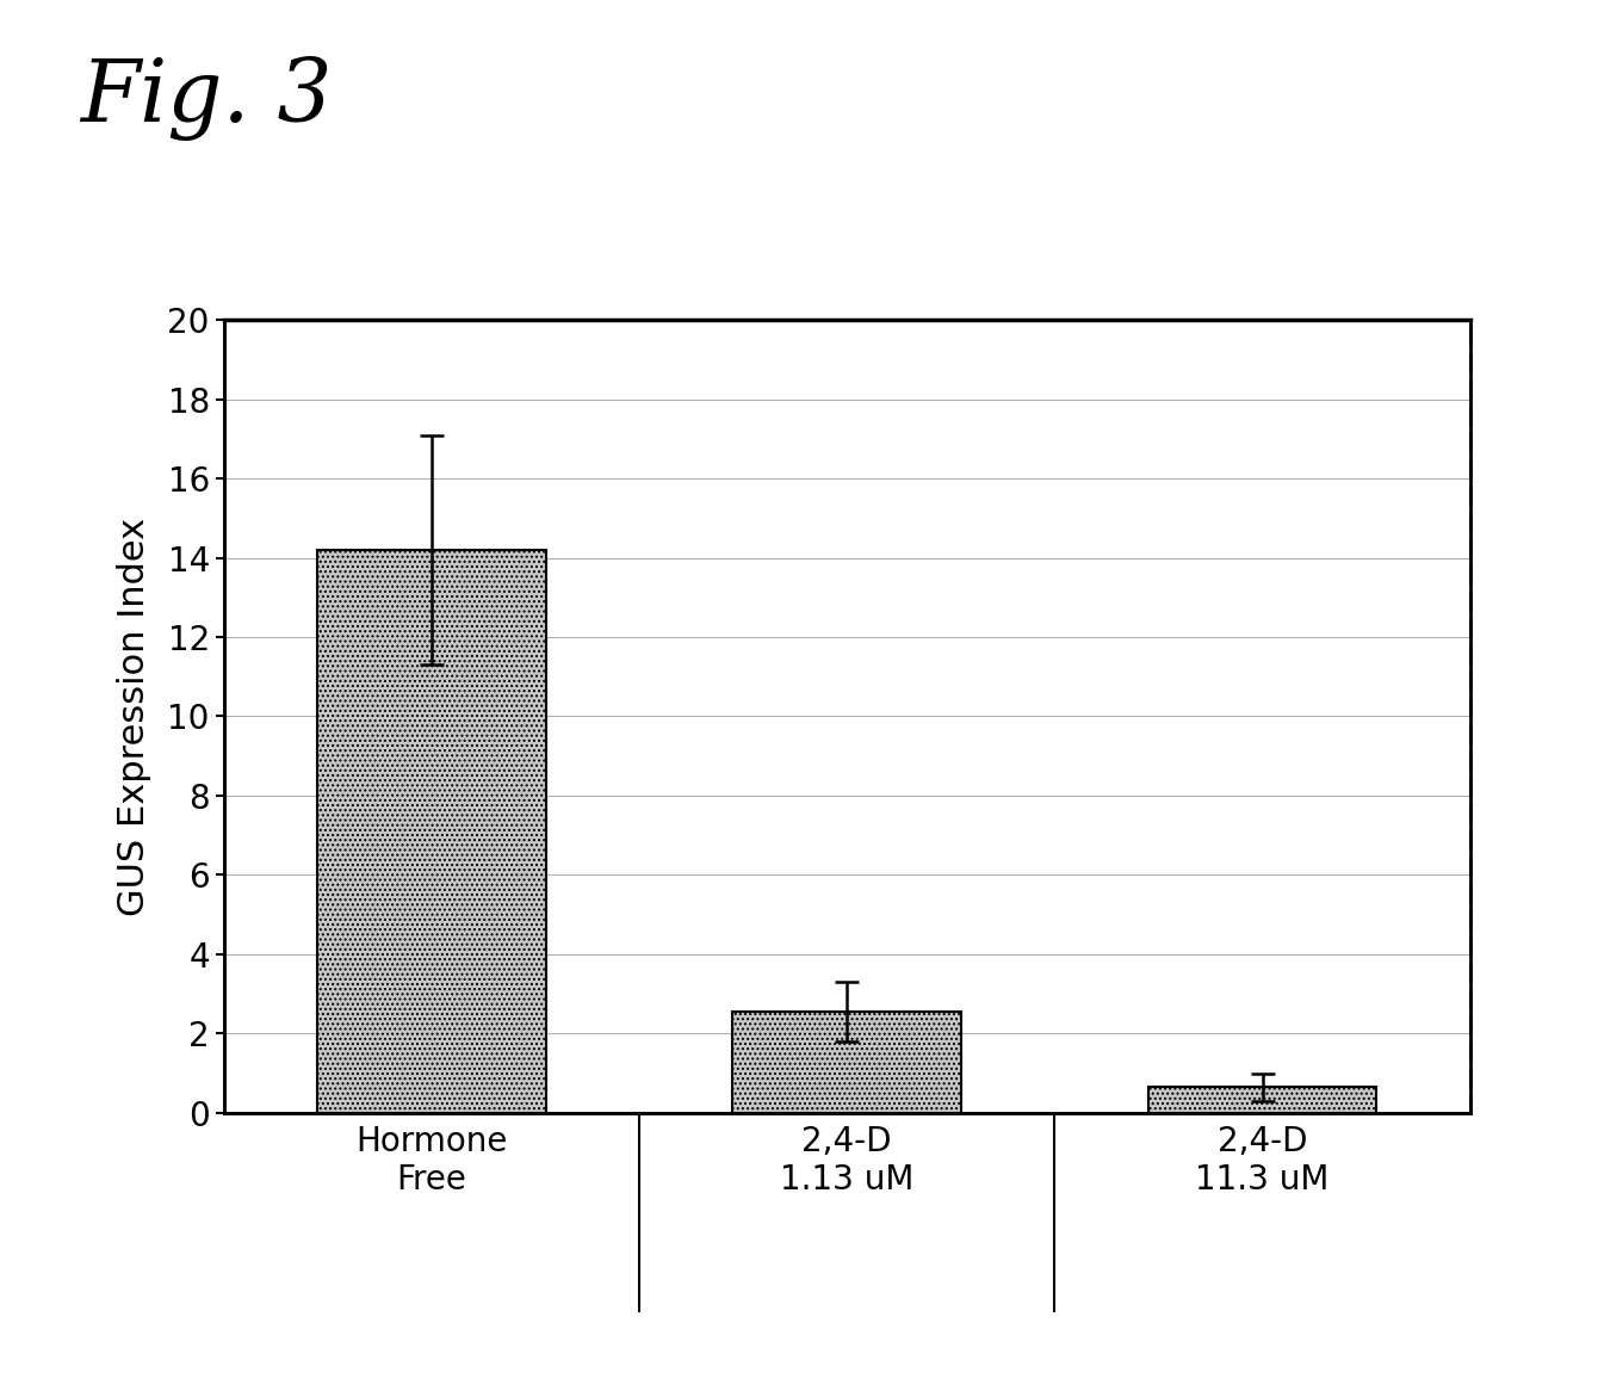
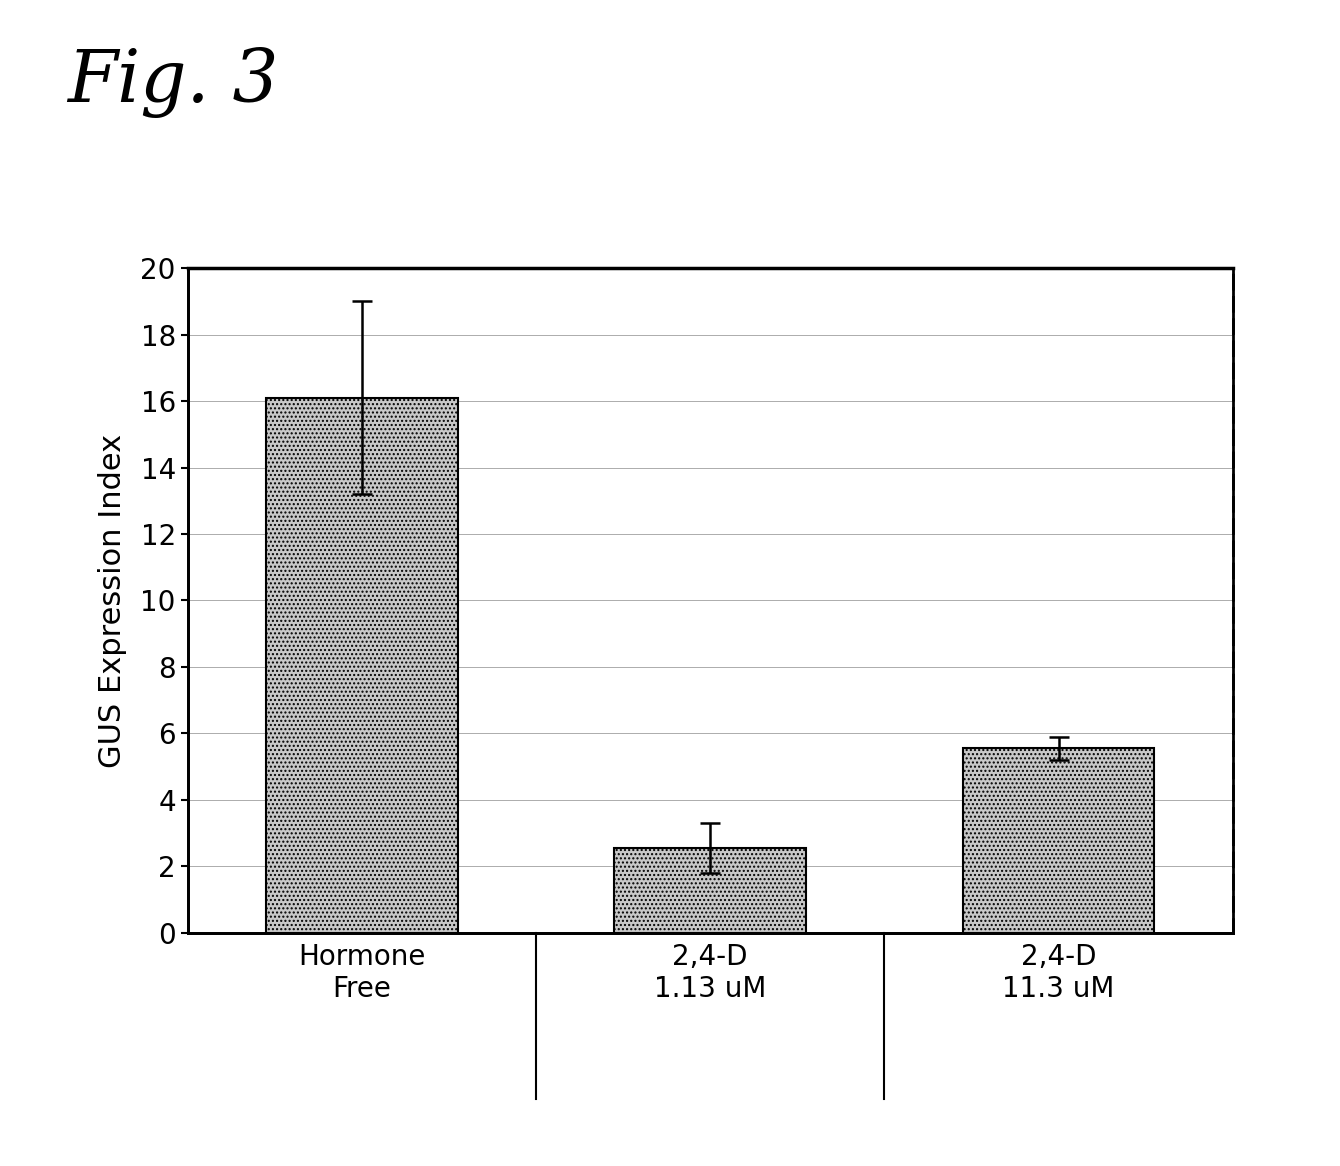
Hormone Free: 14.20 -> 16.10
2,4-D 11.3 uM: 0.65 -> 5.55
